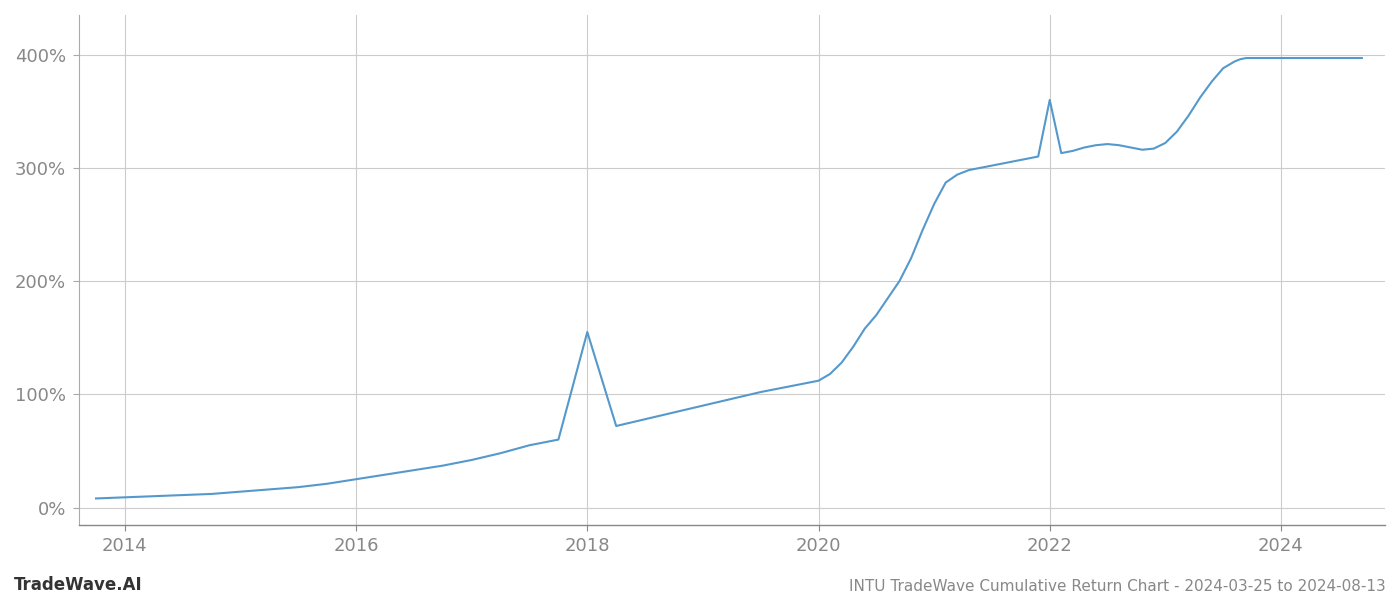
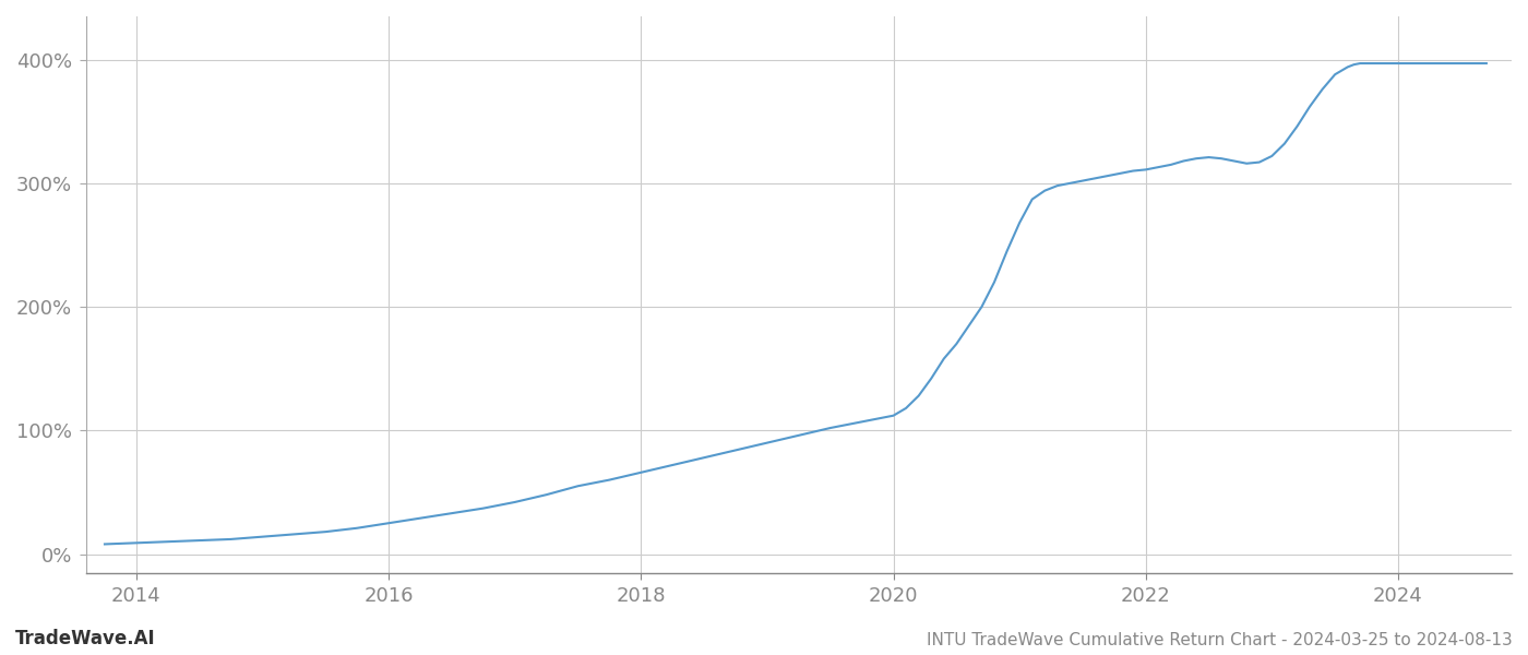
2018: 155% -> 66%
2022: 360% -> 311%
